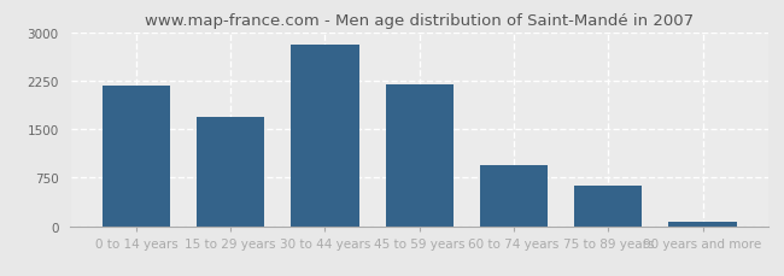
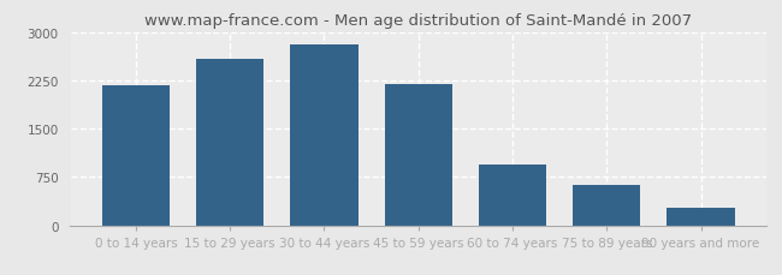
15 to 29 years: 1680 -> 2580
90 years and more: 80 -> 280
